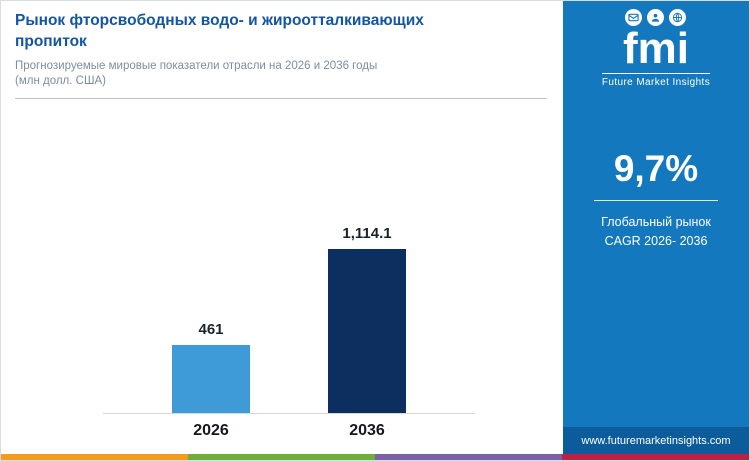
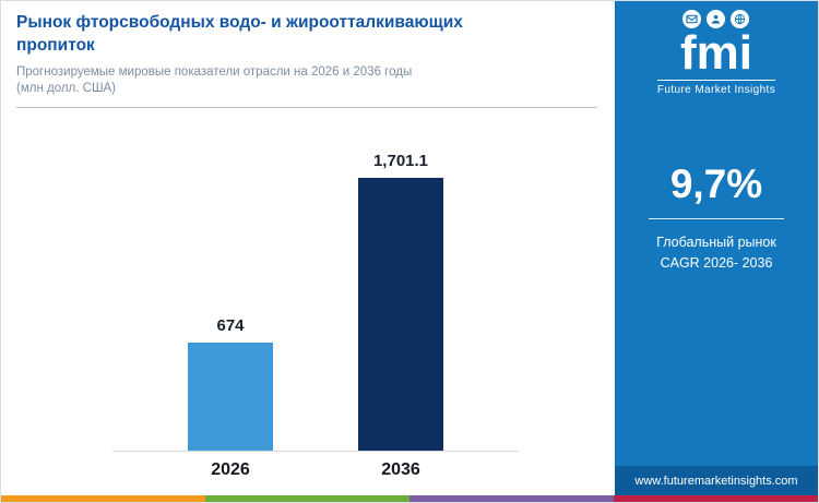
2026: 461 -> 674
2036: 1,114.1 -> 1,701.1
